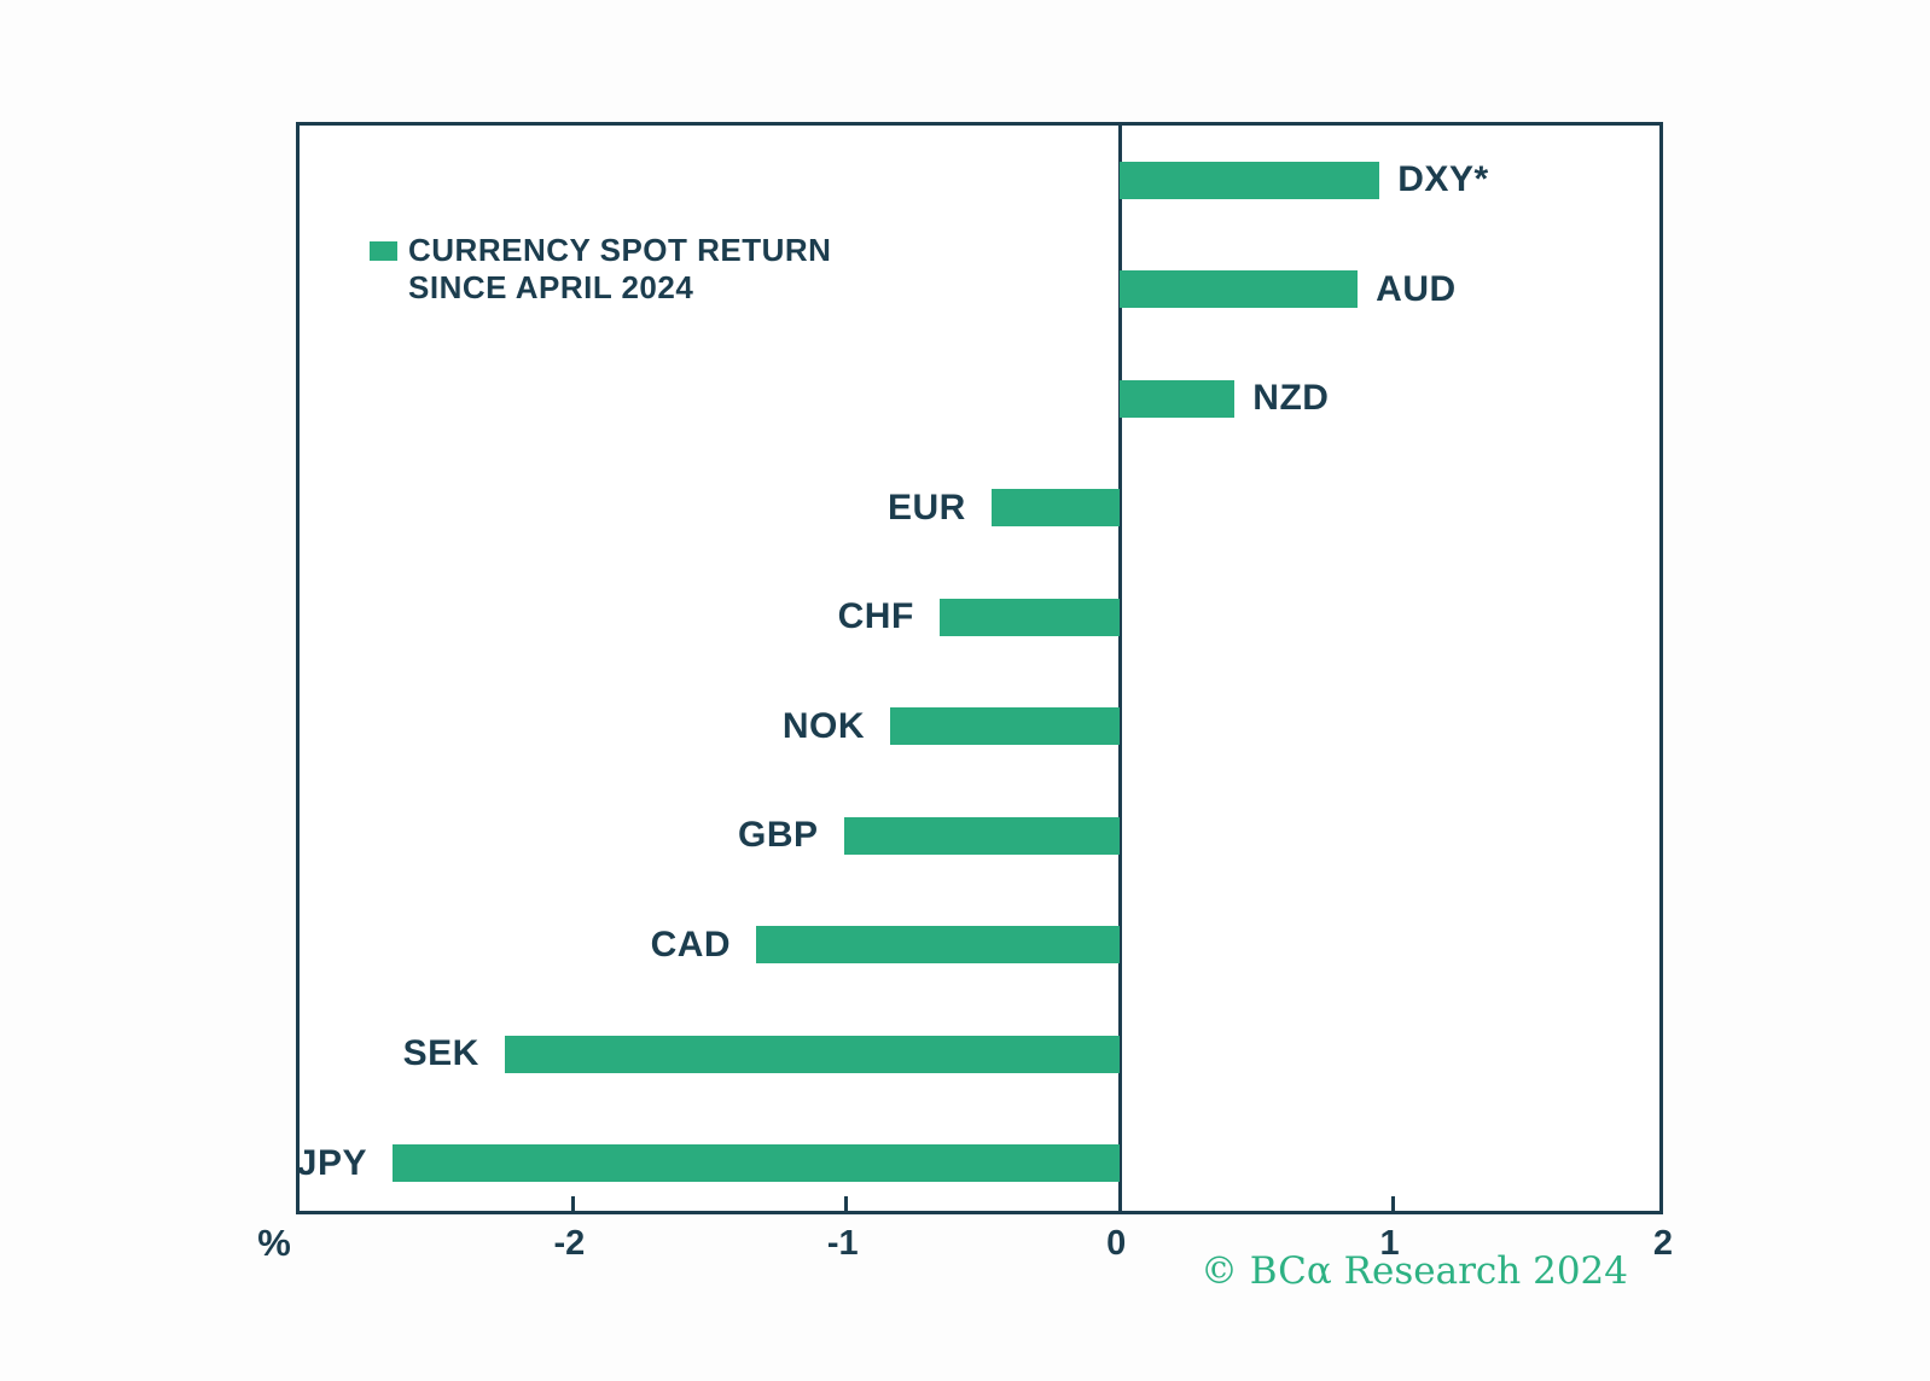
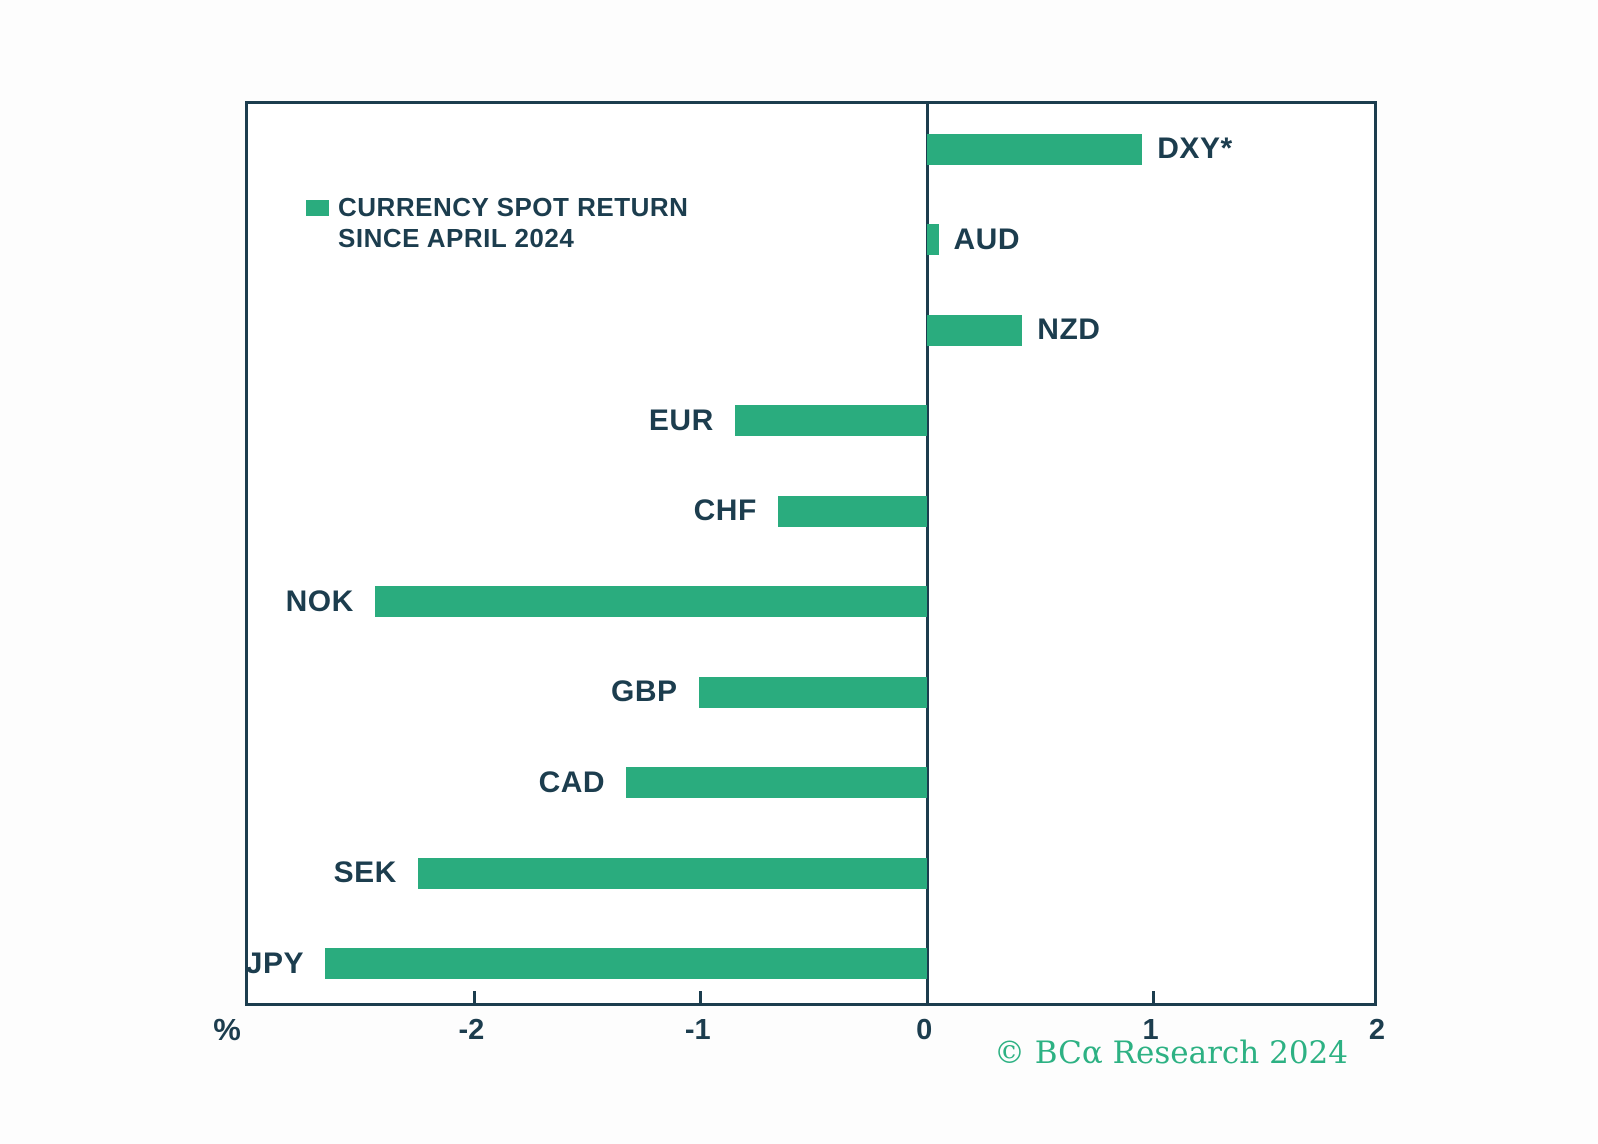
AUD: 0.87 -> 0.05
EUR: -0.47 -> -0.85
NOK: -0.84 -> -2.44
